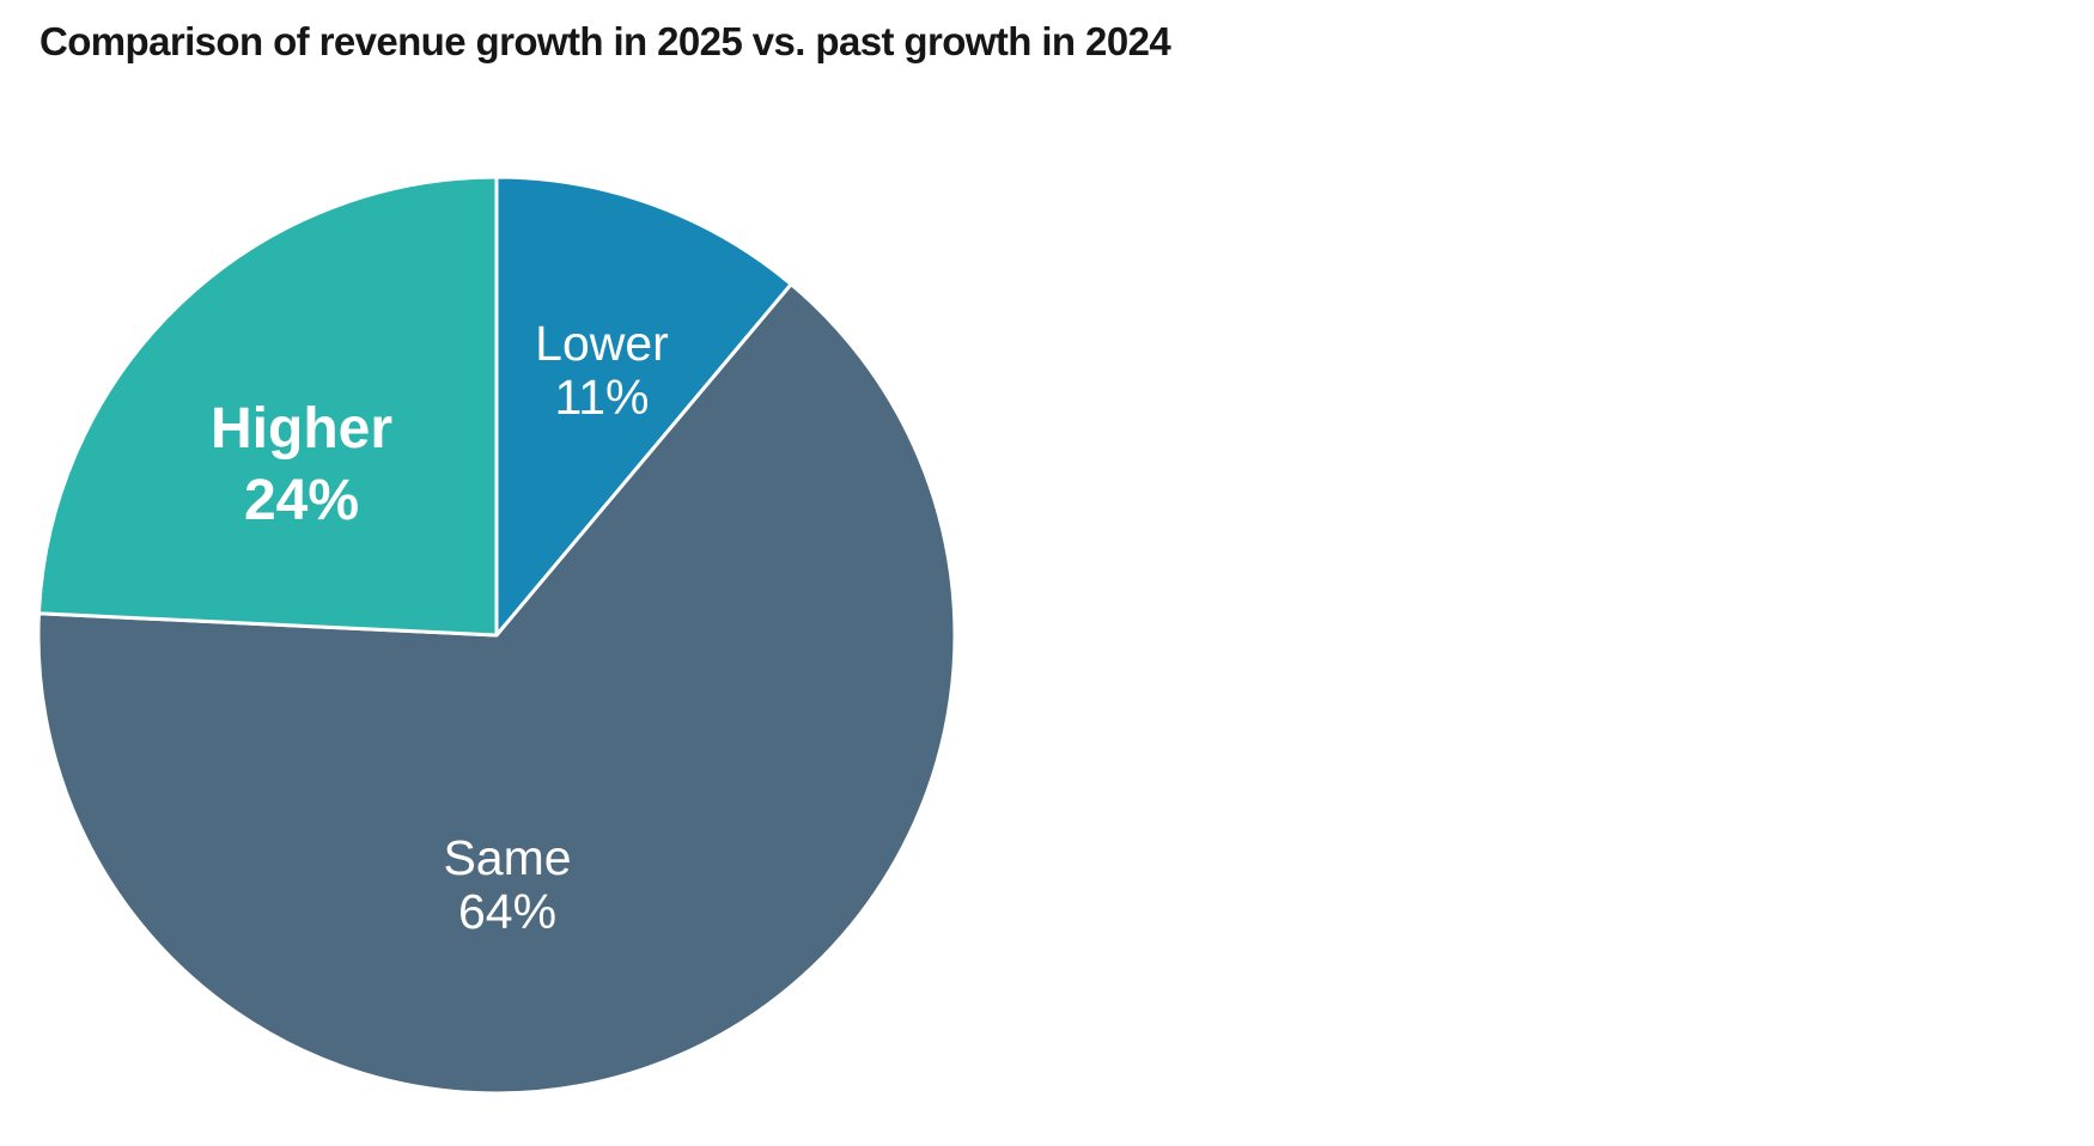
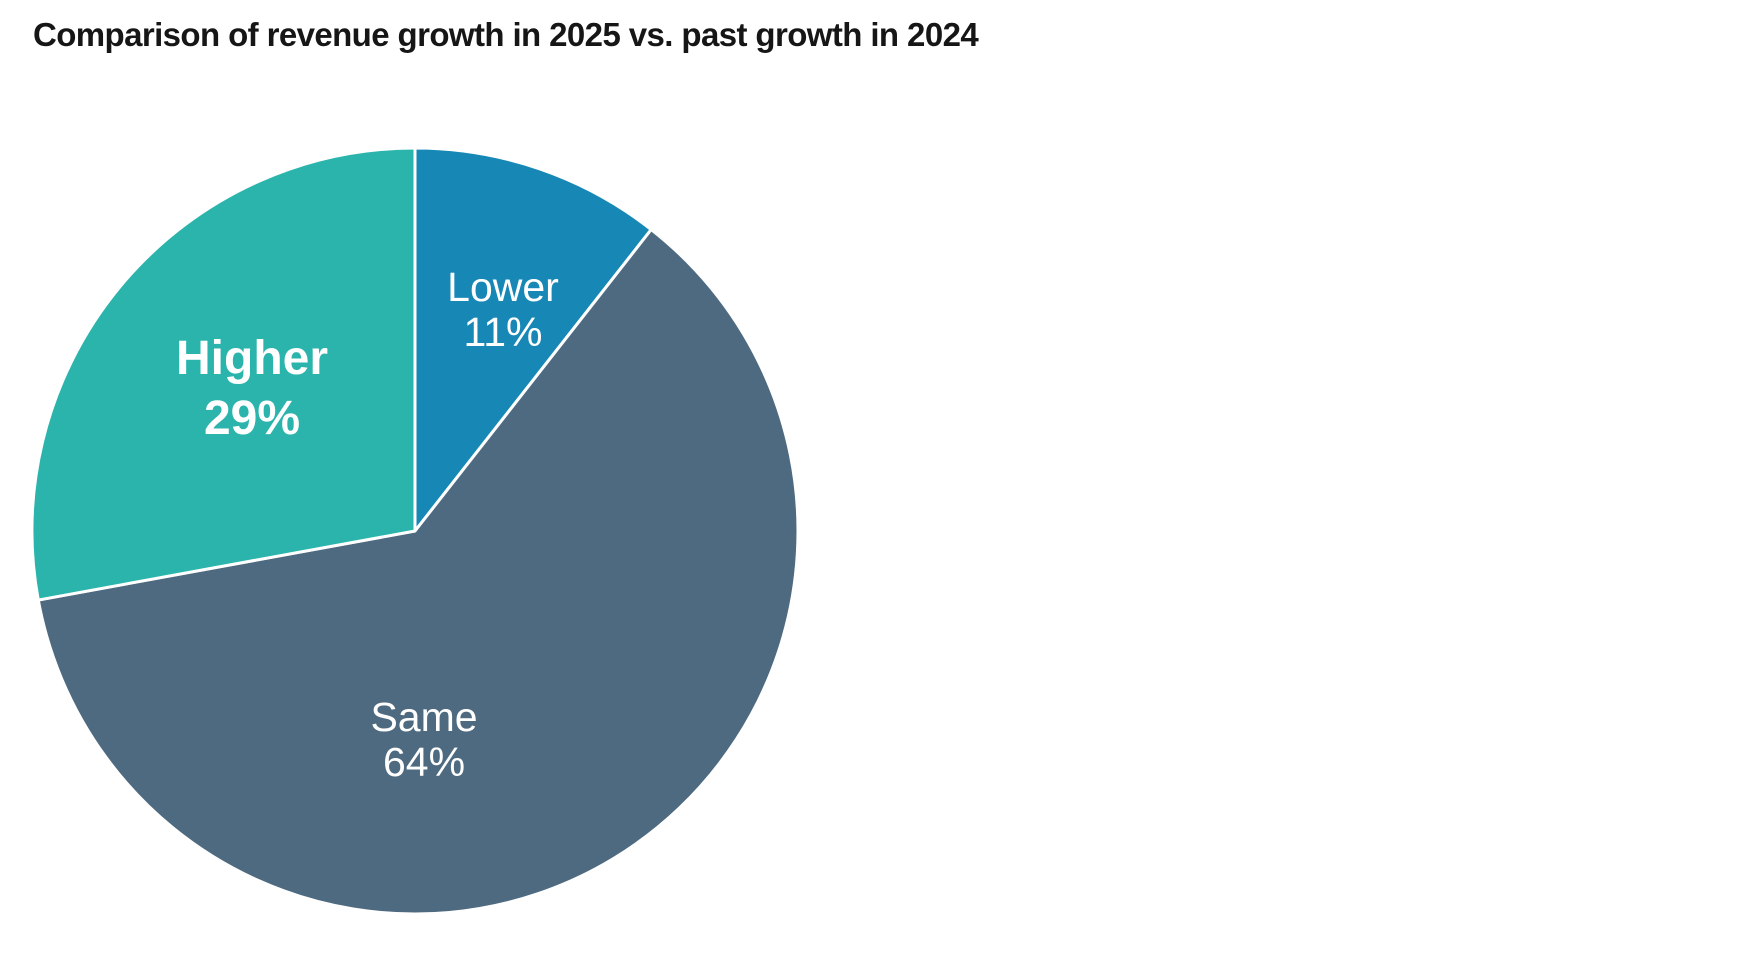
Higher: 24% -> 29%
